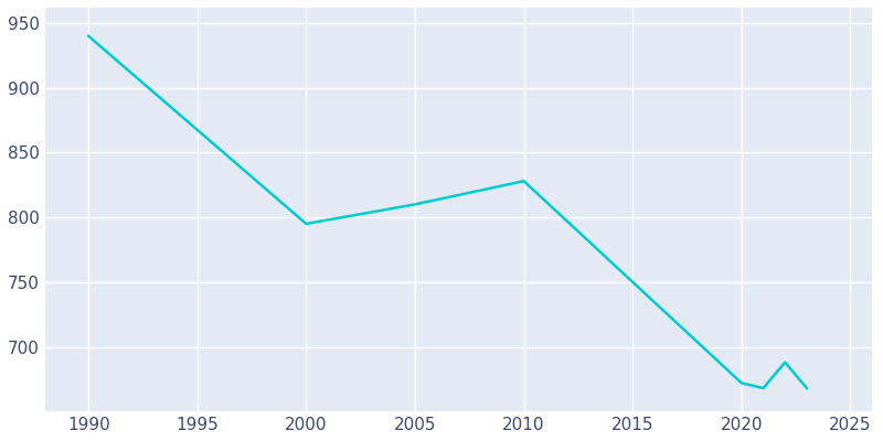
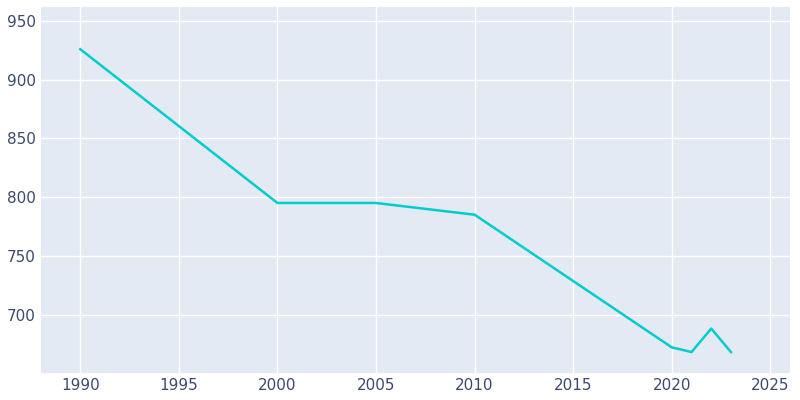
1990: 940 -> 926
2005: 810 -> 795
2010: 828 -> 785
